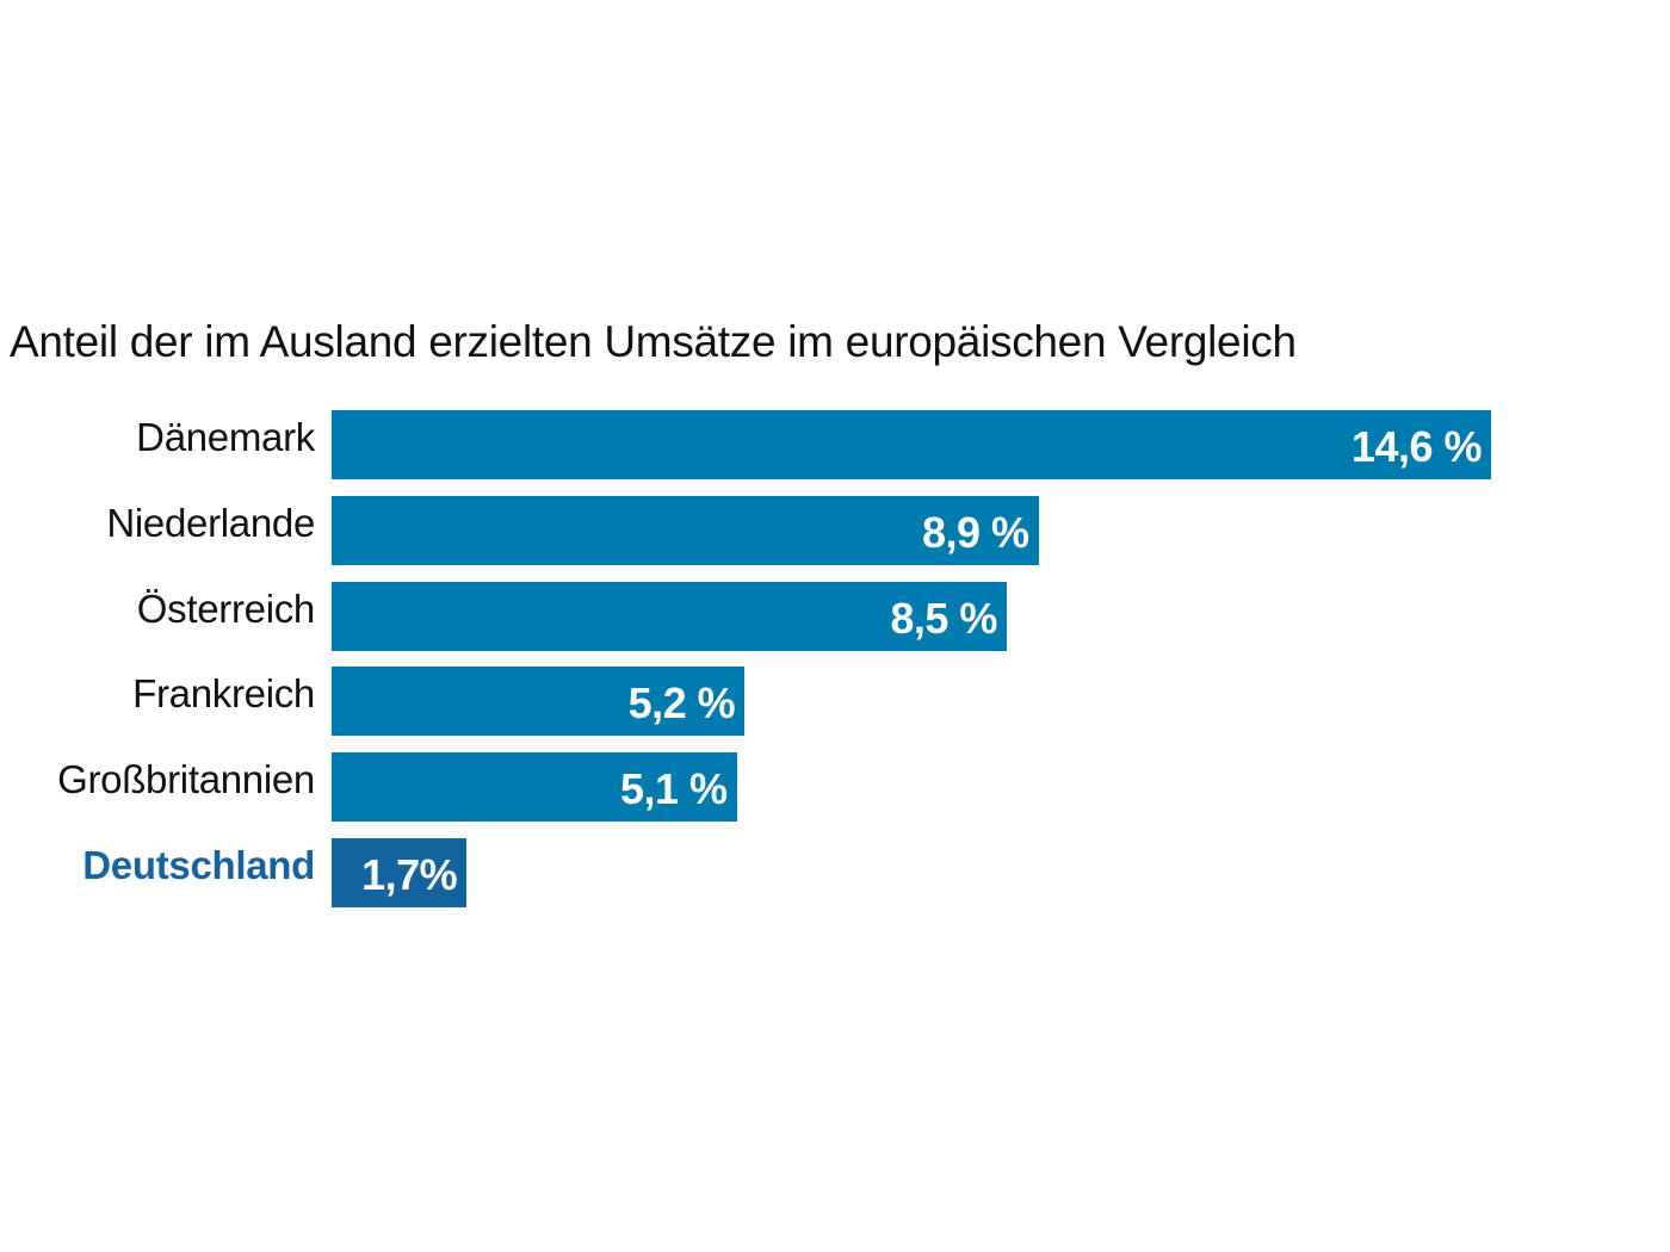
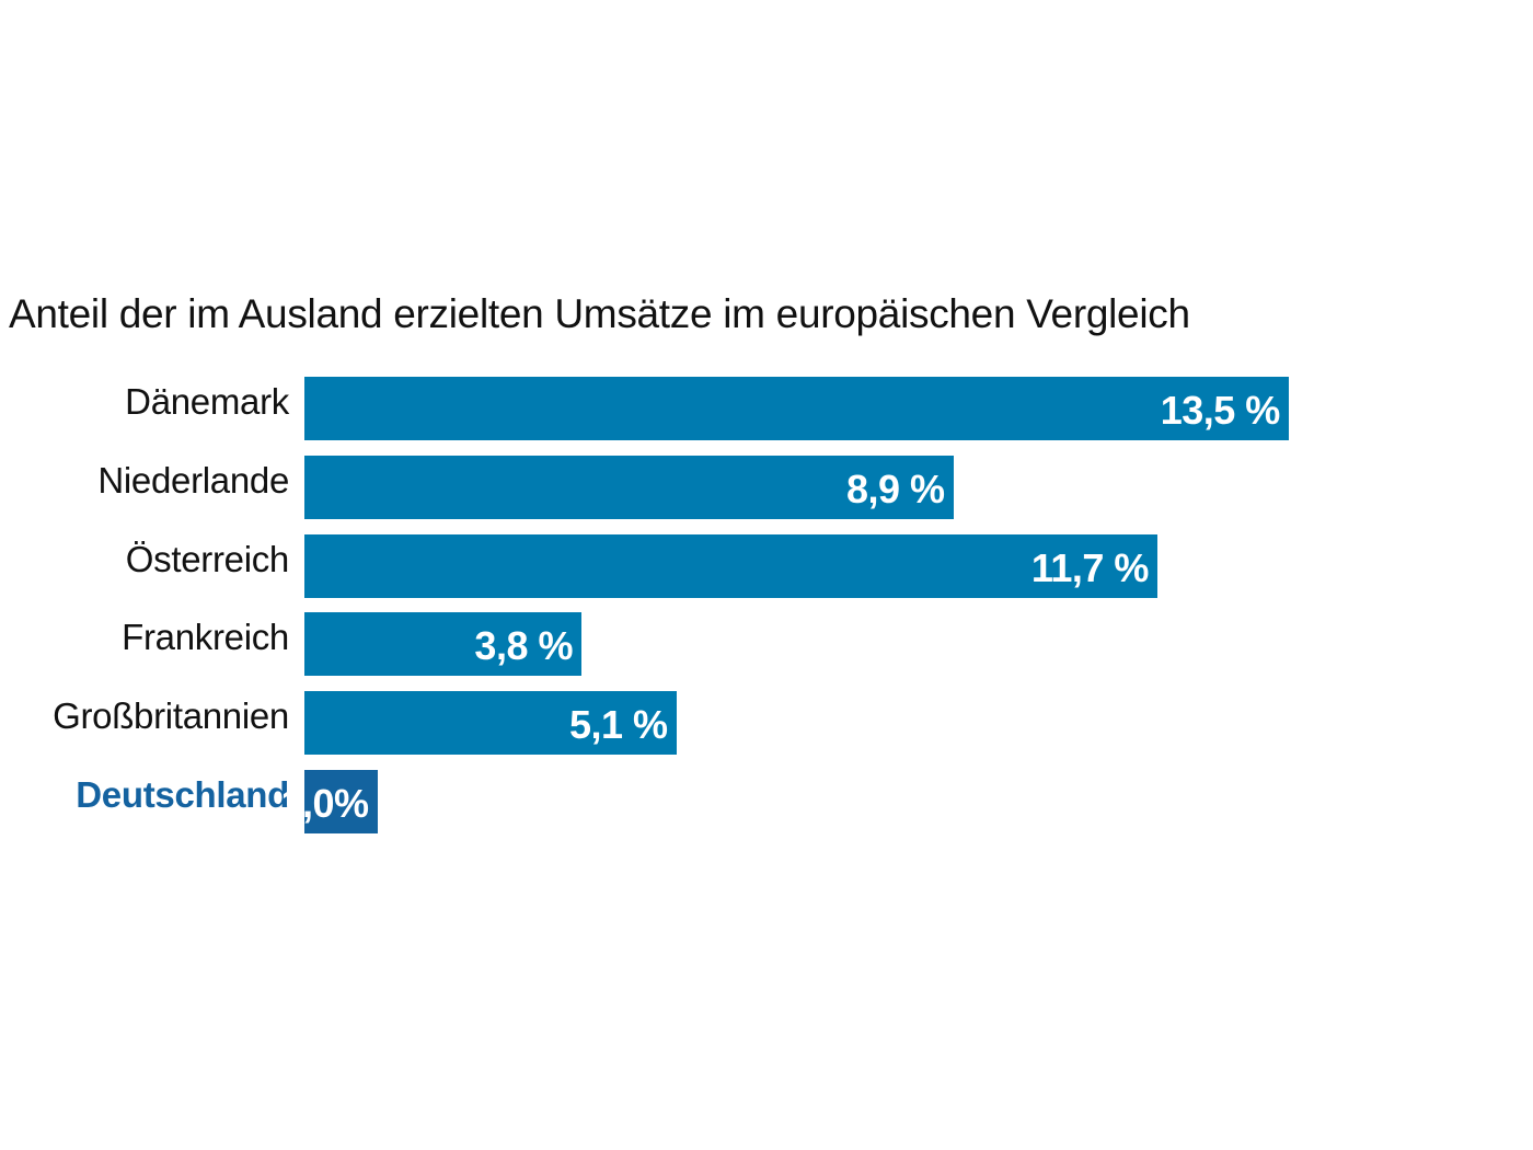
Dänemark: 14,6 -> 13,5
Österreich: 8,5 -> 11,7
Frankreich: 5,2 -> 3,8
Deutschland: 1,7% -> 1,0%
